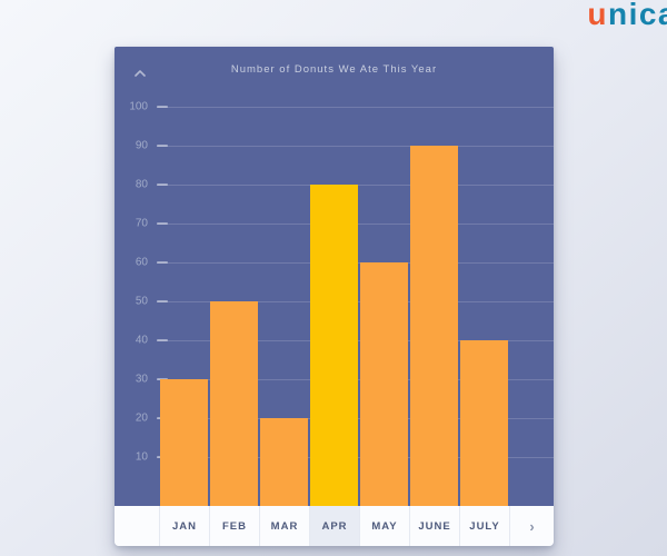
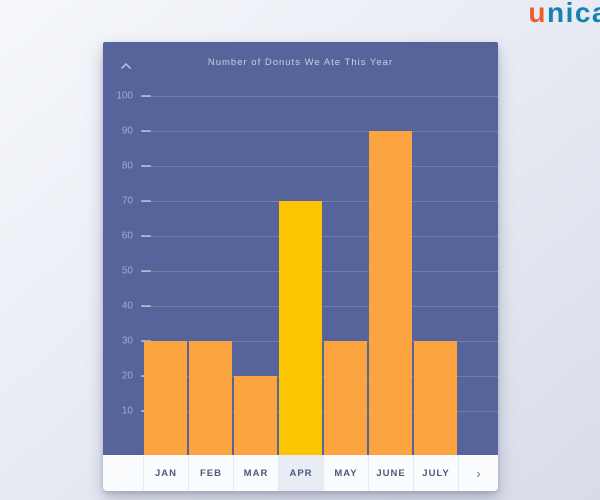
FEB: 50 -> 30
APR: 80 -> 70
MAY: 60 -> 30
JULY: 40 -> 30
